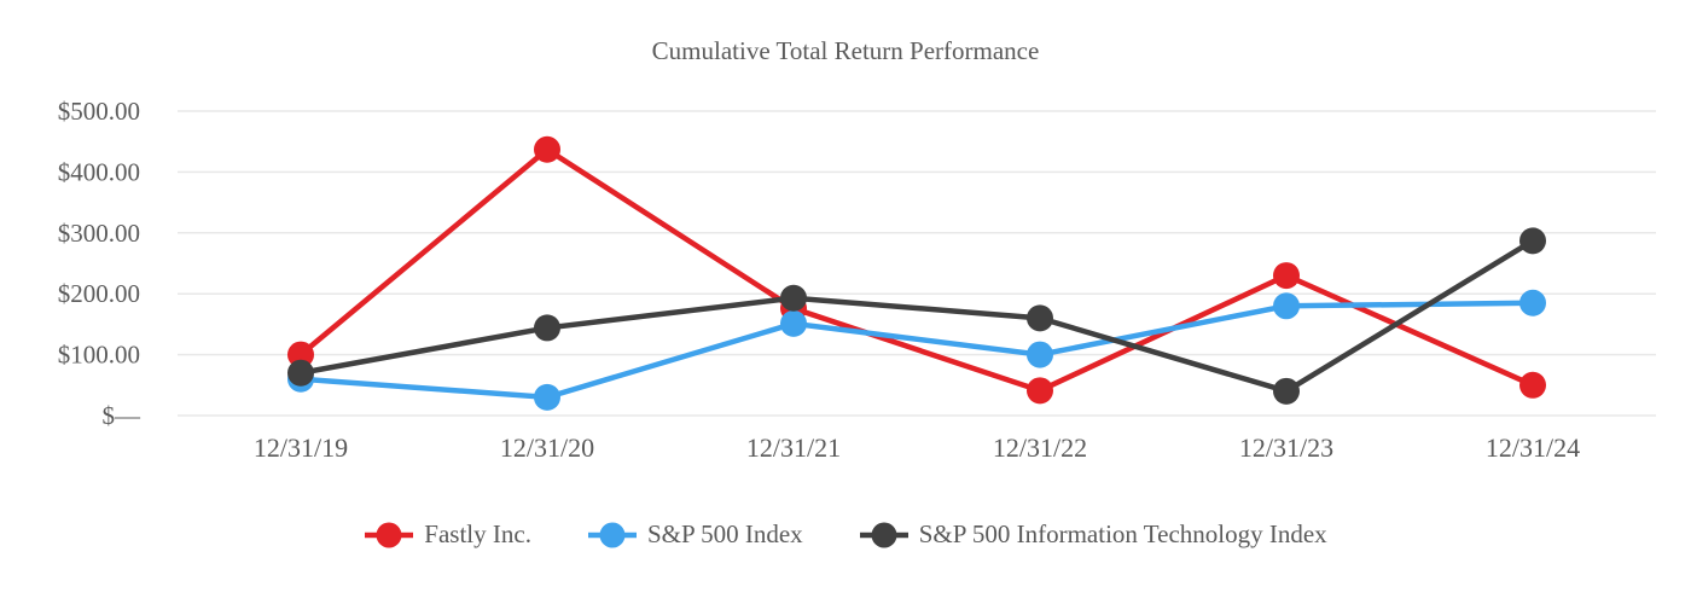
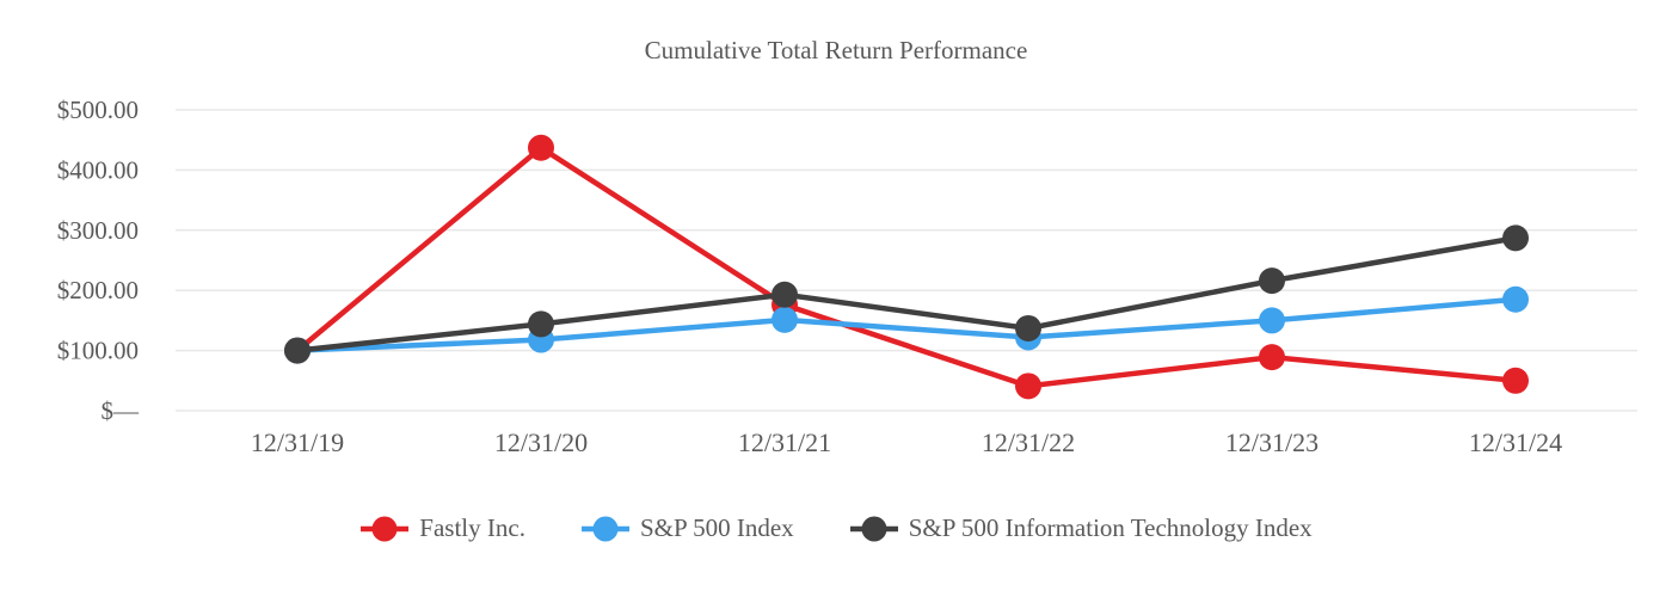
S&P 500 Index/12/31/19: $60 -> $100
S&P 500 Information Technology Index/12/31/19: $70 -> $100
S&P 500 Index/12/31/20: $30 -> $120
S&P 500 Index/12/31/22: $100 -> $120
S&P 500 Information Technology Index/12/31/22: $160 -> $140
Fastly Inc./12/31/23: $230 -> $90
S&P 500 Index/12/31/23: $180 -> $150
S&P 500 Information Technology Index/12/31/23: $40 -> $220
